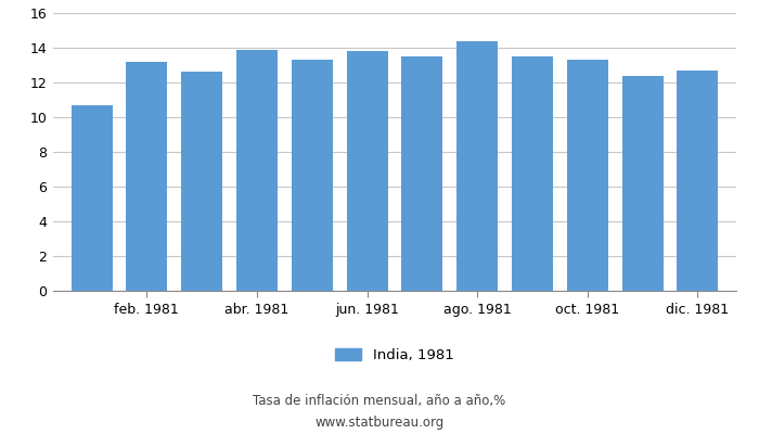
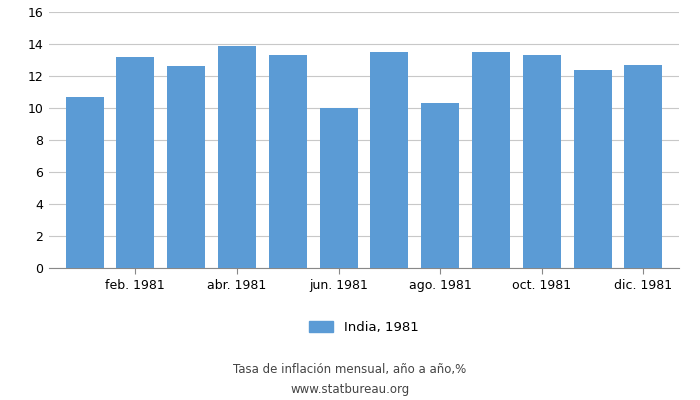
jun. 1981: 13.8 -> 10.0
ago. 1981: 14.4 -> 10.3
